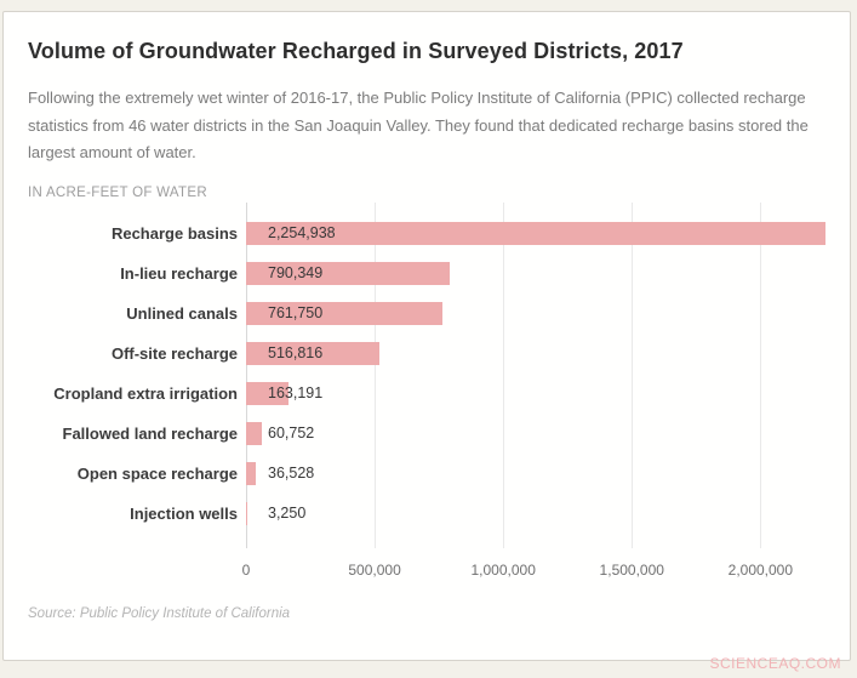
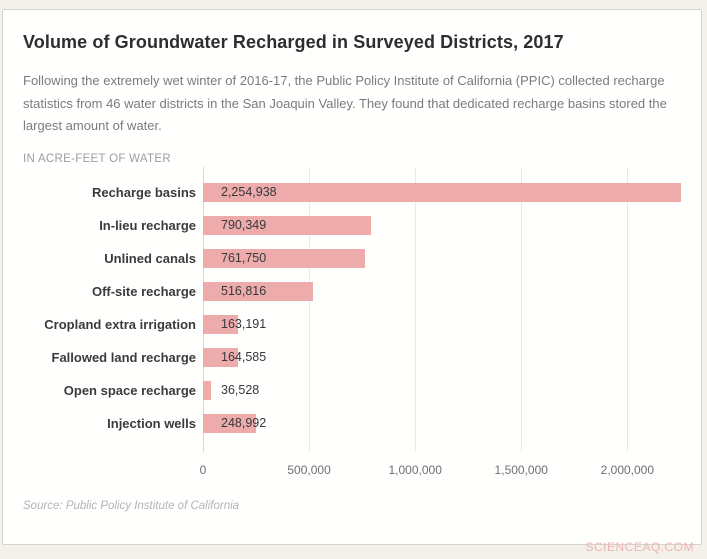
Fallowed land recharge: 60,752 -> 164,585
Injection wells: 3,250 -> 248,992
